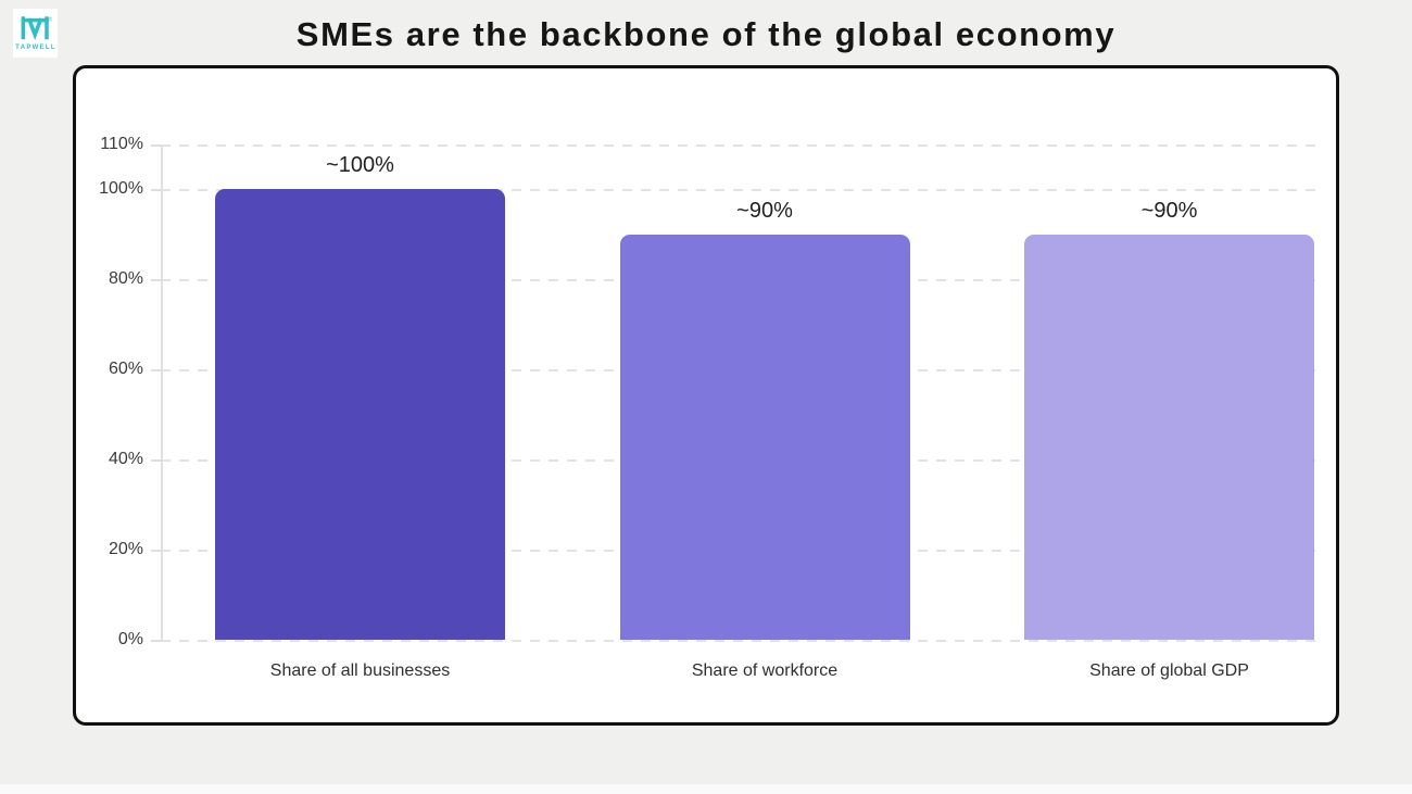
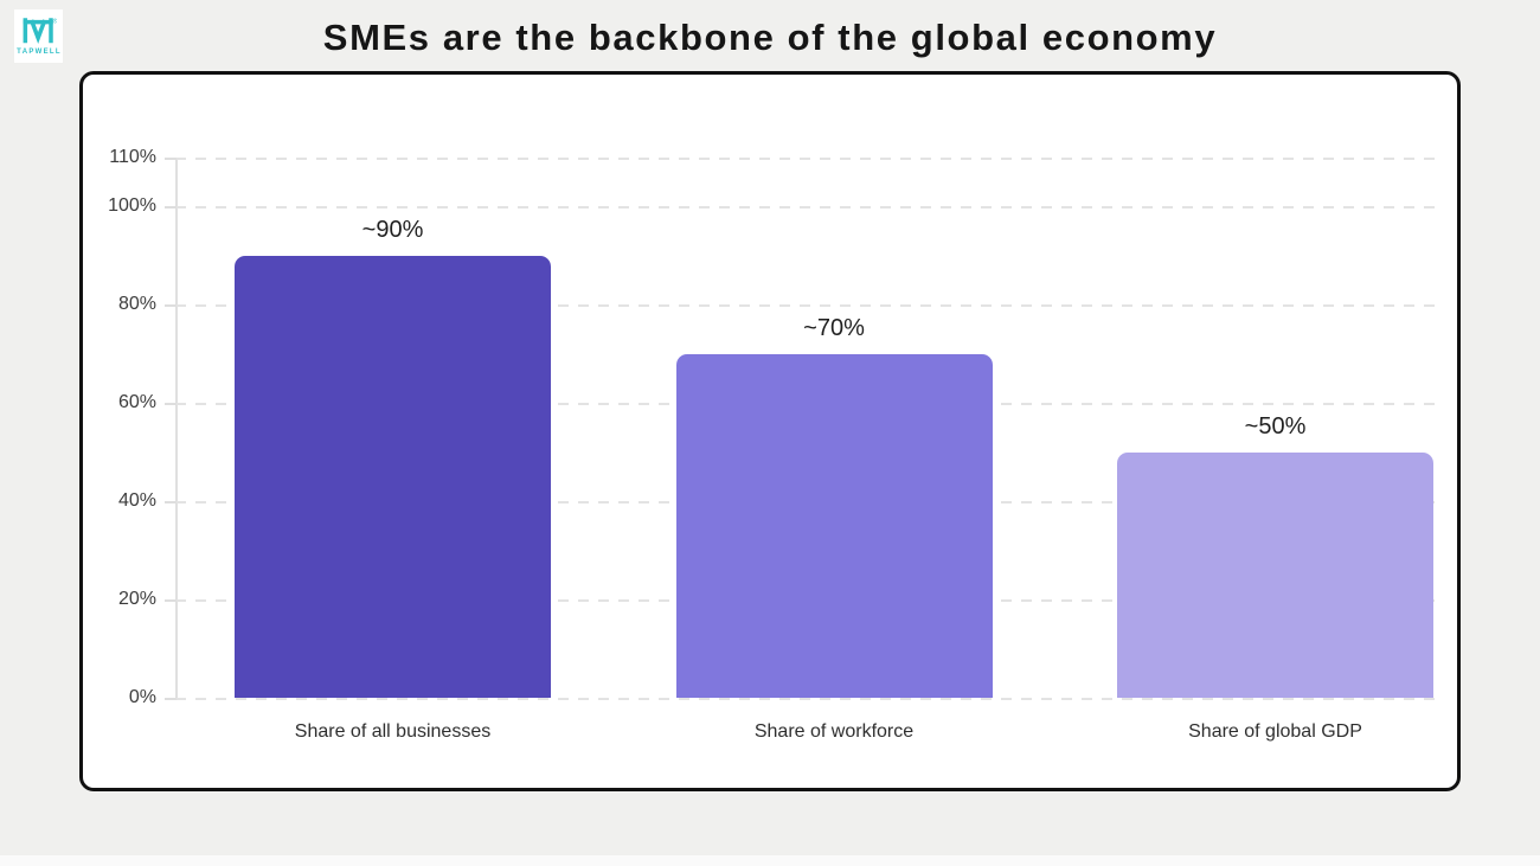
Share of all businesses: 100 -> 90
Share of workforce: 90 -> 70
Share of global GDP: 90 -> 50
